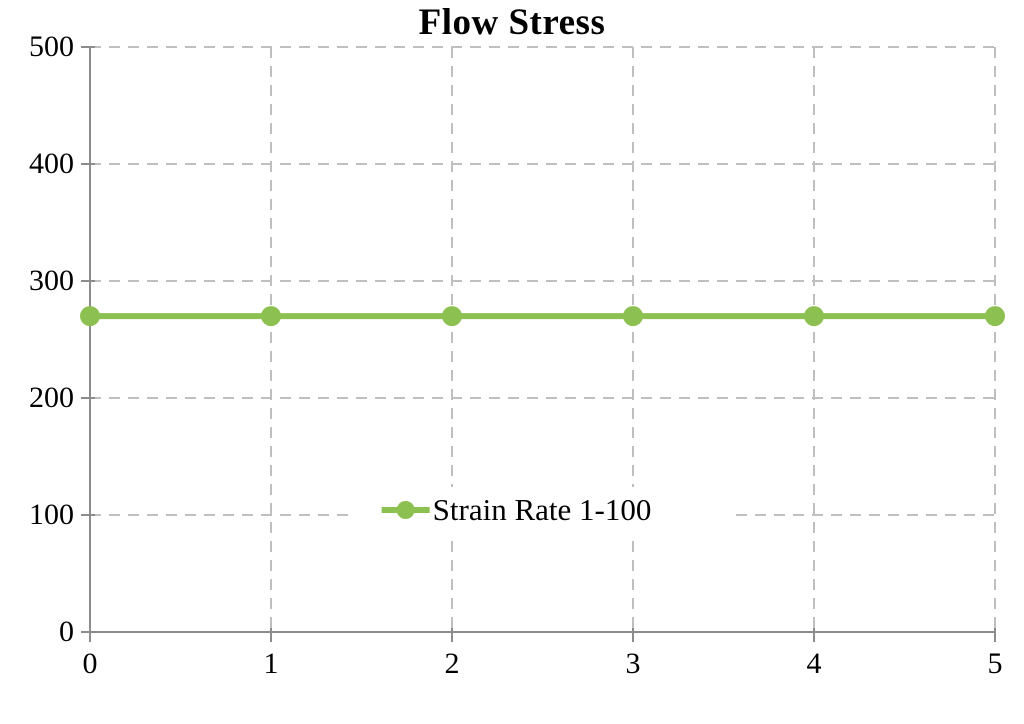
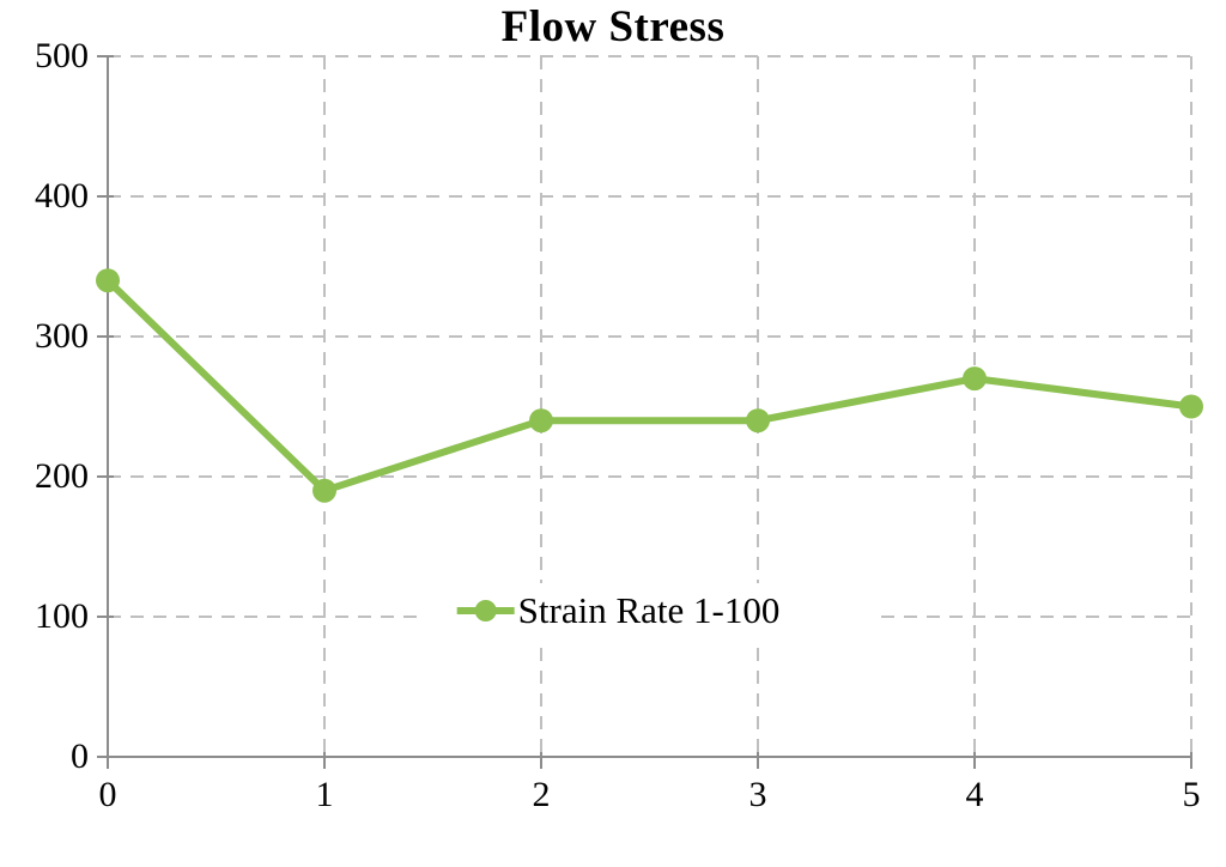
0: 270 -> 340
1: 270 -> 190
2: 270 -> 240
3: 270 -> 240
5: 270 -> 250
